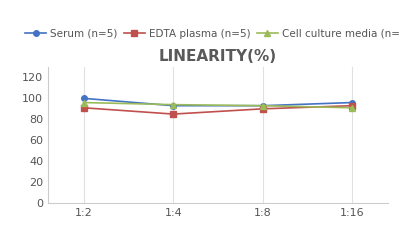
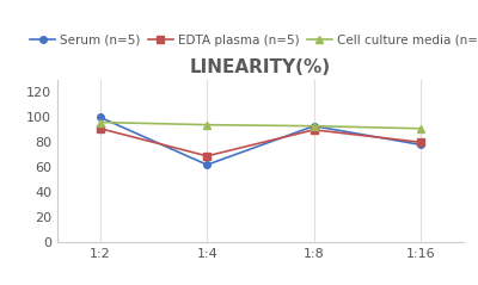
Serum (n=5)/1:4: 93 -> 62
EDTA plasma (n=5)/1:4: 85 -> 69
Serum (n=5)/1:16: 96 -> 78
EDTA plasma (n=5)/1:16: 93 -> 80
